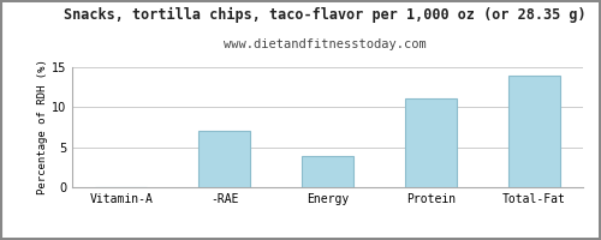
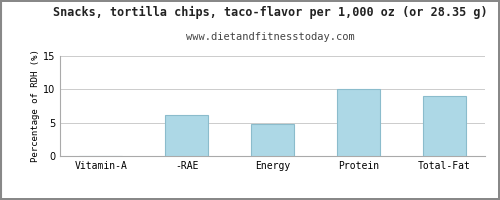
-RAE: 7.1 -> 6.2
Energy: 3.9 -> 4.8
Protein: 11.1 -> 10.0
Total-Fat: 13.9 -> 9.0
